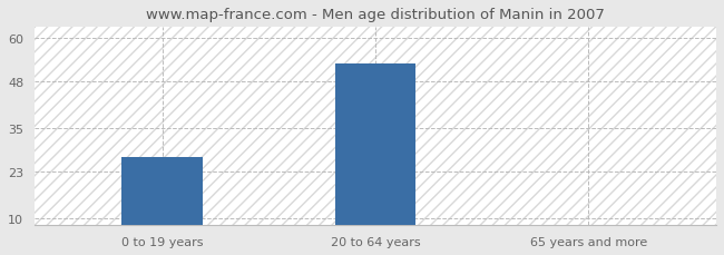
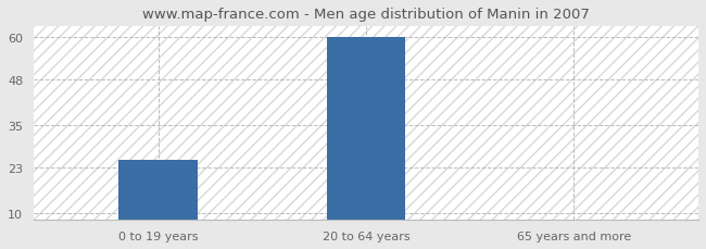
0 to 19 years: 27 -> 25
20 to 64 years: 53 -> 60
